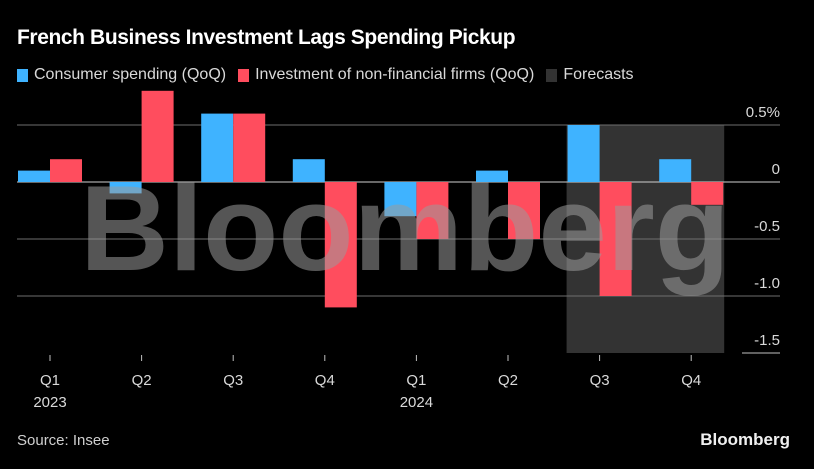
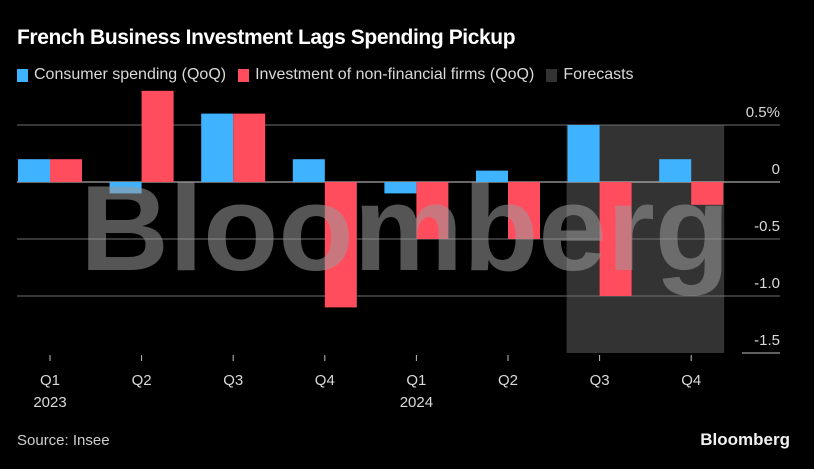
Consumer spending (QoQ)/Q1 2023: 0.1% -> 0.2%
Consumer spending (QoQ)/Q1 2024: -0.3% -> -0.1%
